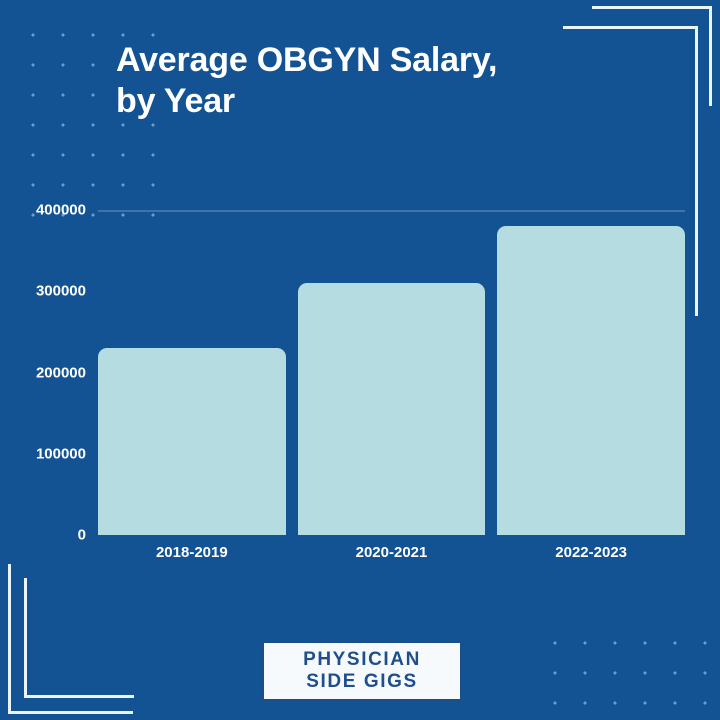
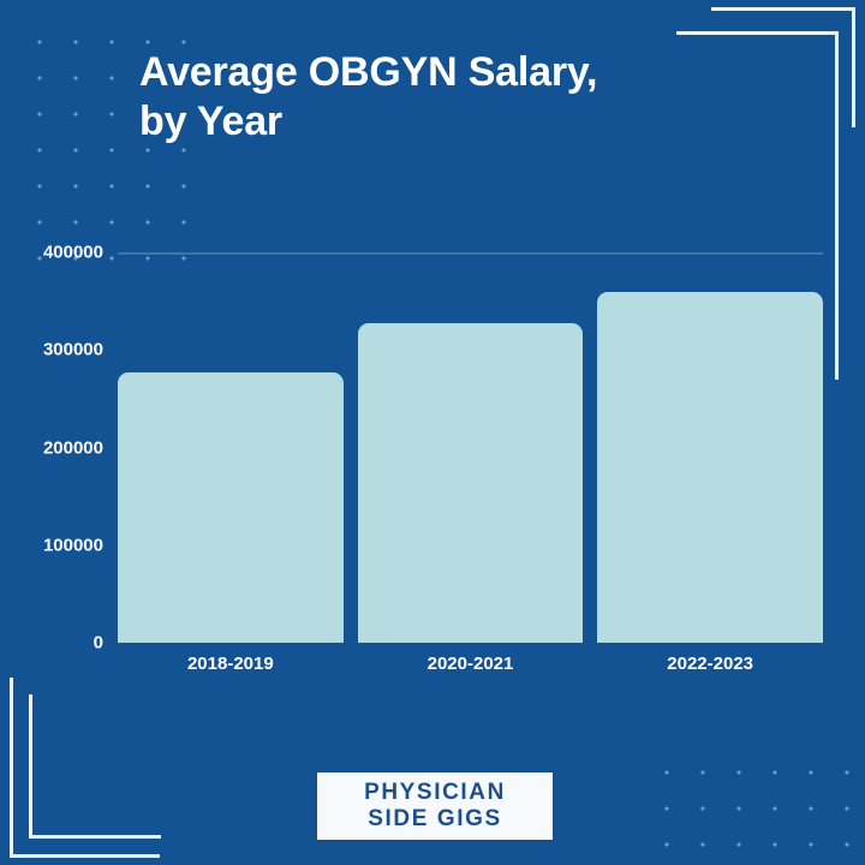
2018-2019: 230000 -> 280000
2020-2021: 310000 -> 330000
2022-2023: 380000 -> 360000
